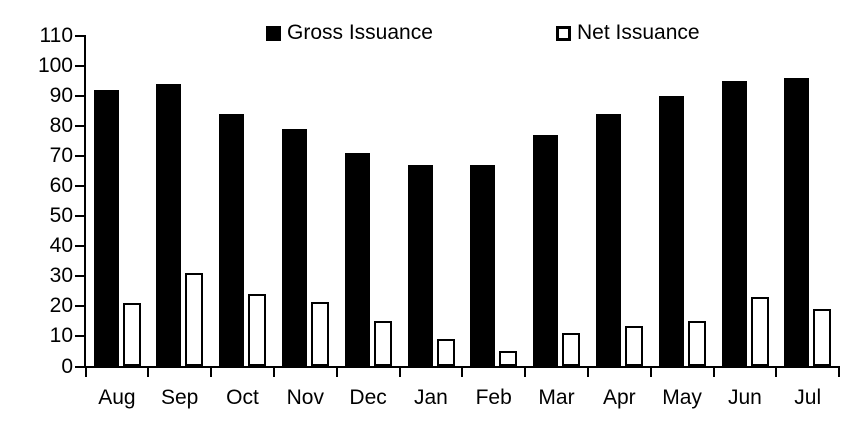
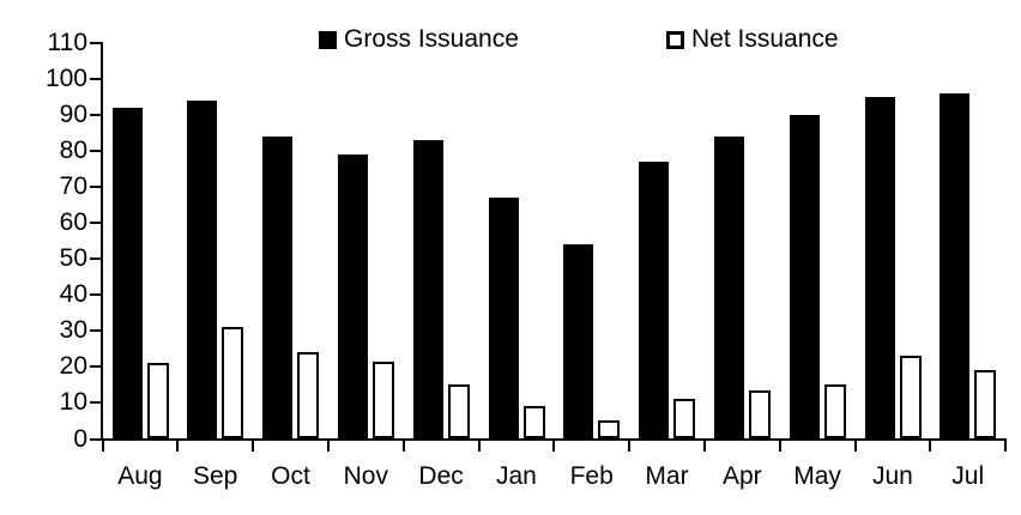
Gross Issuance/Dec: 71 -> 83
Gross Issuance/Feb: 67 -> 54
